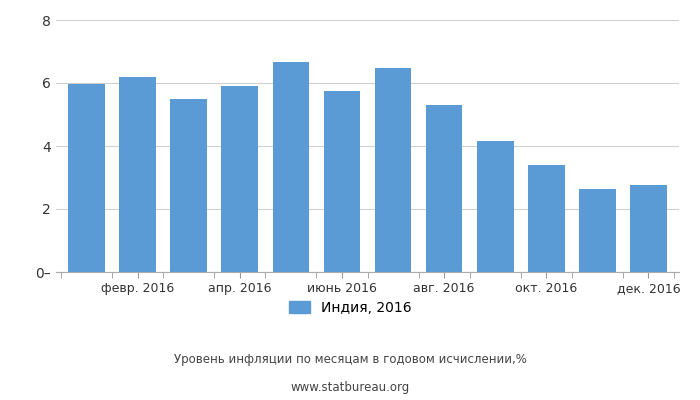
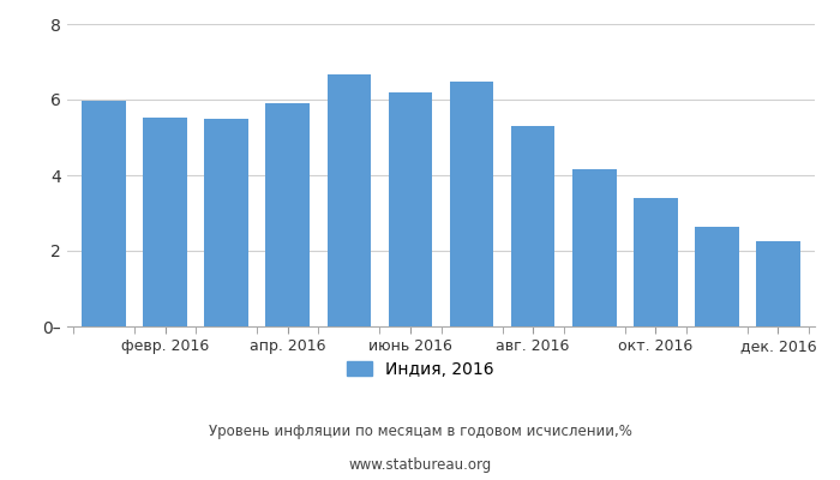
февр. 2016: 6.20 -> 5.53
июнь 2016: 5.75 -> 6.18
дек. 2016: 2.75 -> 2.24
